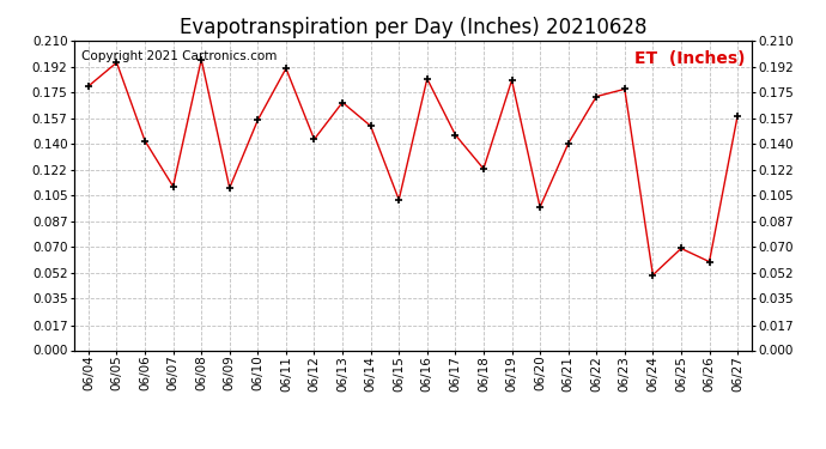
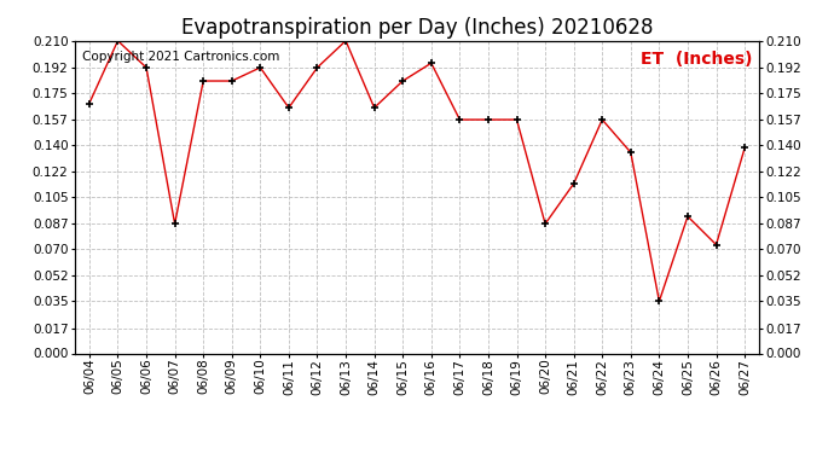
06/04: 0.179 -> 0.168
06/05: 0.195 -> 0.210
06/06: 0.142 -> 0.192
06/07: 0.111 -> 0.087
06/08: 0.197 -> 0.183
06/09: 0.110 -> 0.183
06/10: 0.156 -> 0.192
06/11: 0.191 -> 0.165
06/12: 0.143 -> 0.192
06/13: 0.168 -> 0.210
06/14: 0.152 -> 0.165
06/15: 0.102 -> 0.183
06/16: 0.184 -> 0.195
06/17: 0.146 -> 0.157
06/18: 0.123 -> 0.157
06/19: 0.183 -> 0.157
06/20: 0.097 -> 0.087
06/21: 0.140 -> 0.114
06/22: 0.172 -> 0.157
06/23: 0.177 -> 0.135
06/24: 0.051 -> 0.035
06/25: 0.069 -> 0.092
06/26: 0.060 -> 0.073
06/27: 0.159 -> 0.138
